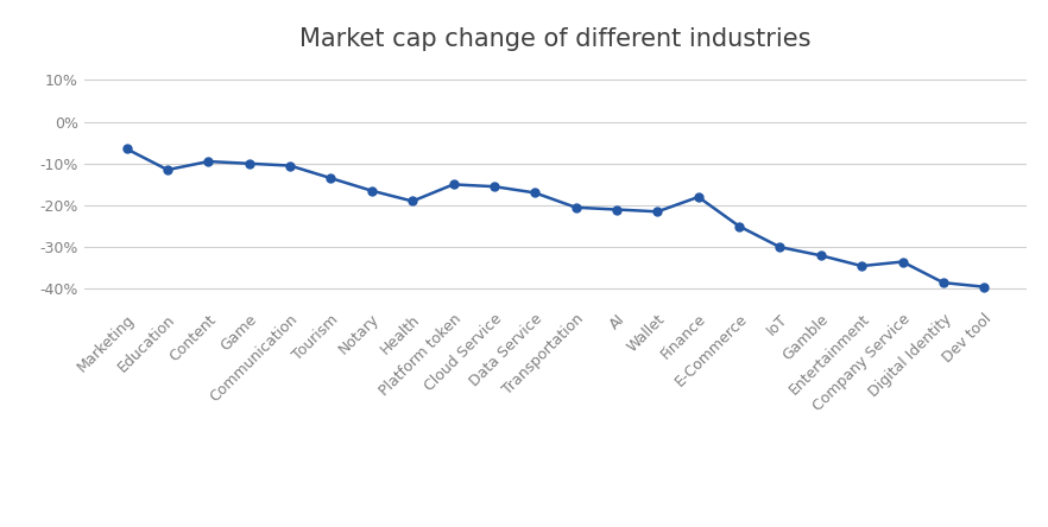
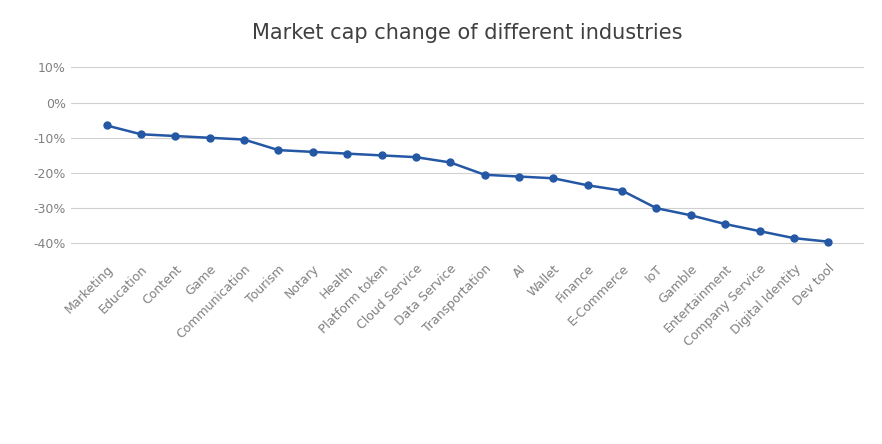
Education: -11.5% -> -9.0%
Notary: -16.5% -> -14.0%
Health: -19.0% -> -14.5%
Finance: -18.0% -> -23.5%
Company Service: -33.5% -> -36.5%
